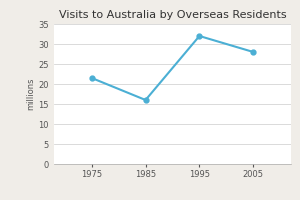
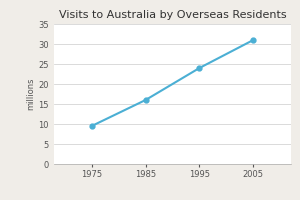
1975: 21.5 -> 9.5
1995: 32.0 -> 24.0
2005: 28.0 -> 31.0
